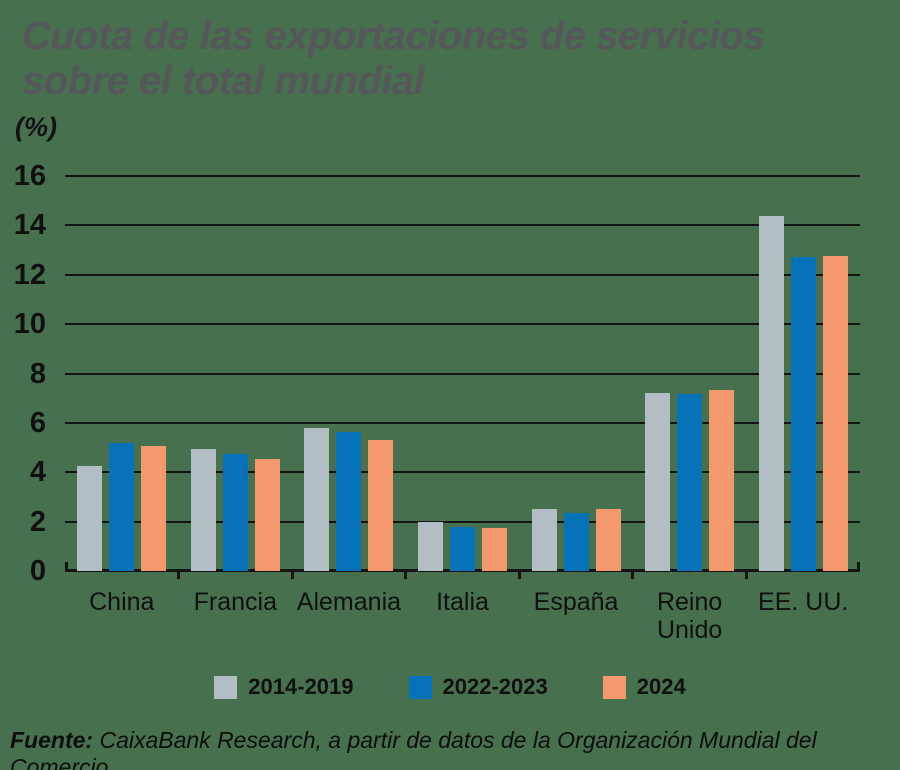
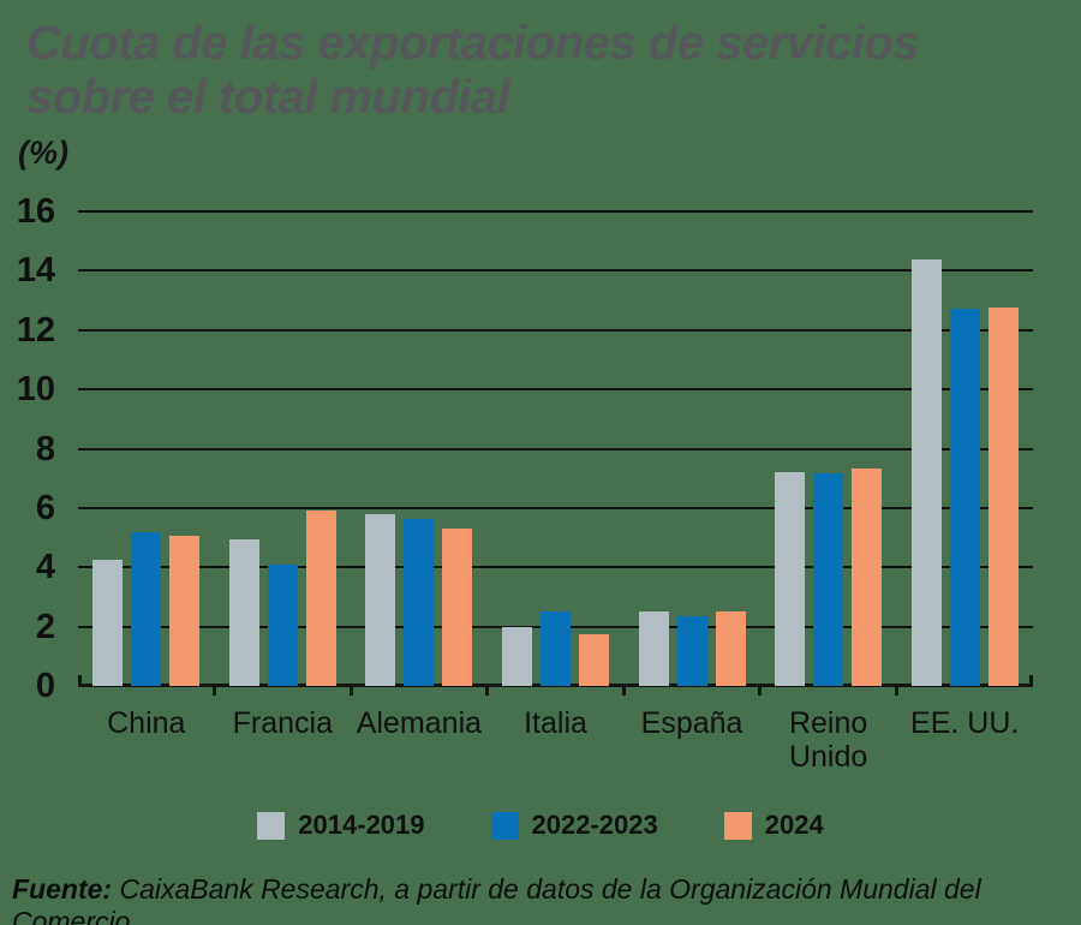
2022-2023/Francia: 4.8 -> 4.1
2024/Francia: 4.5 -> 5.9
2022-2023/Italia: 1.8 -> 2.5
